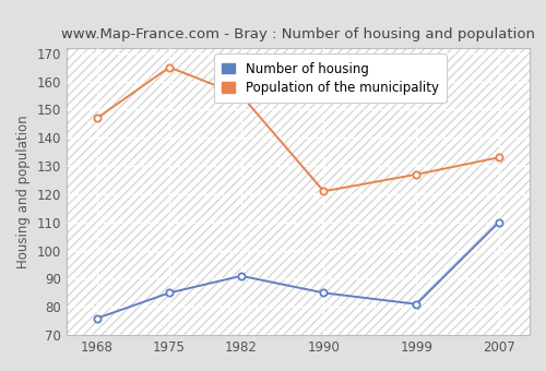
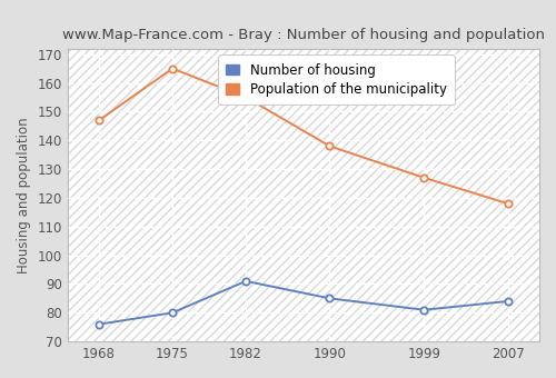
Number of housing/1975: 85 -> 80
Population of the municipality/1990: 121 -> 138
Number of housing/2007: 110 -> 84
Population of the municipality/2007: 133 -> 118
